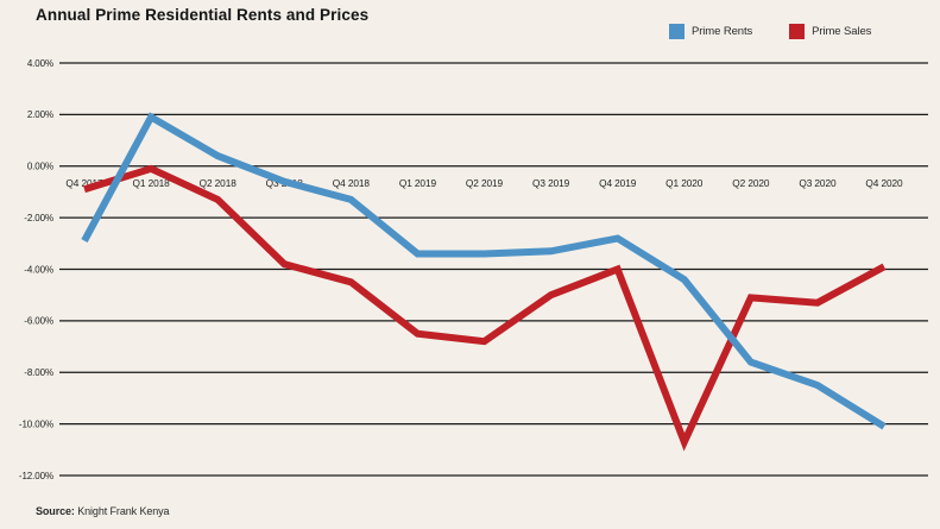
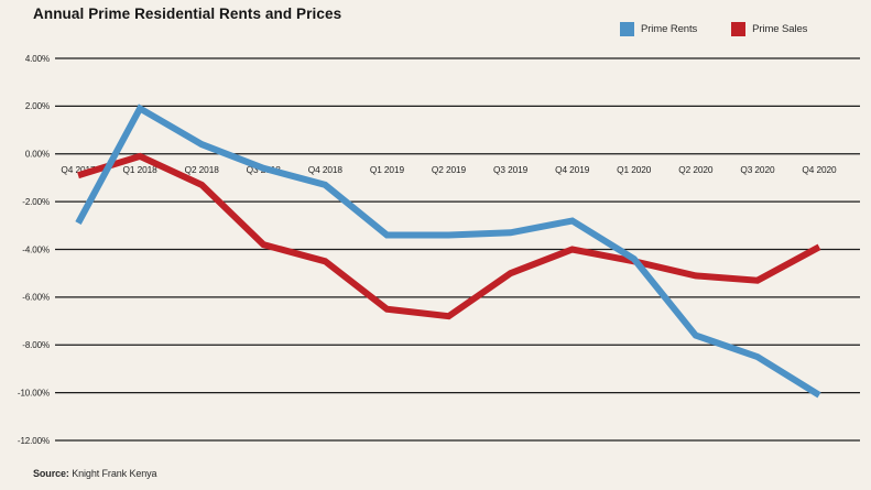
Prime Sales/Q1 2020: -10.7% -> -4.5%
